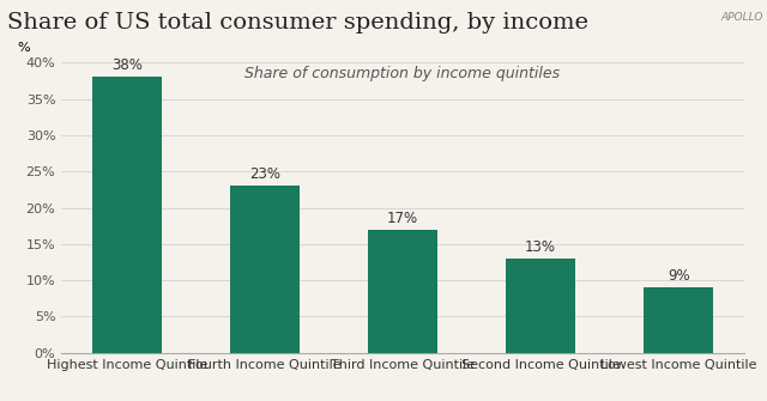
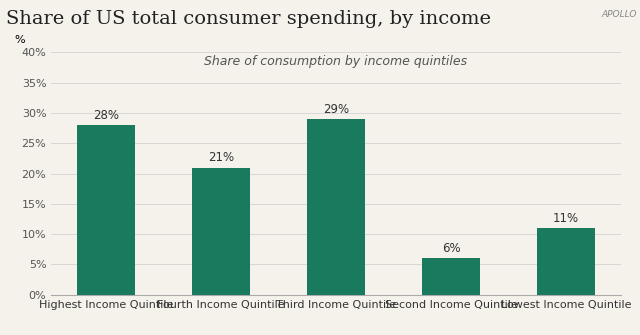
Highest Income Quintile: 38% -> 28%
Fourth Income Quintile: 23% -> 21%
Third Income Quintile: 17% -> 29%
Second Income Quintile: 13% -> 6%
Lowest Income Quintile: 9% -> 11%
